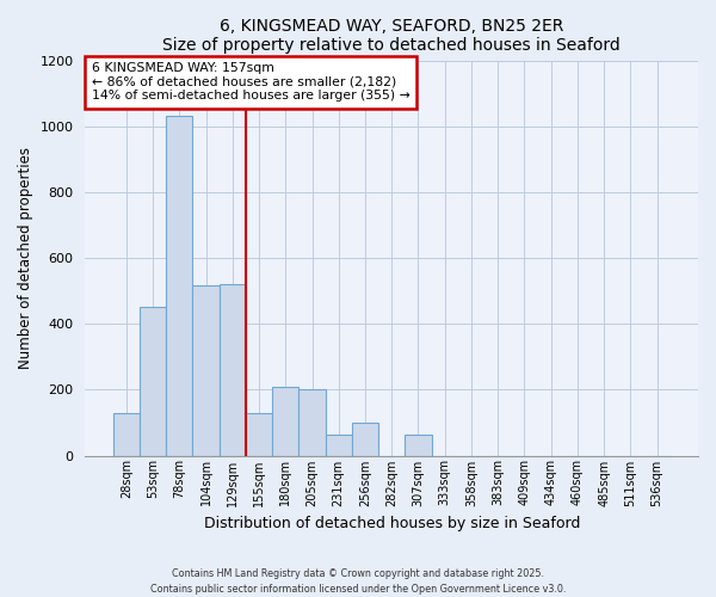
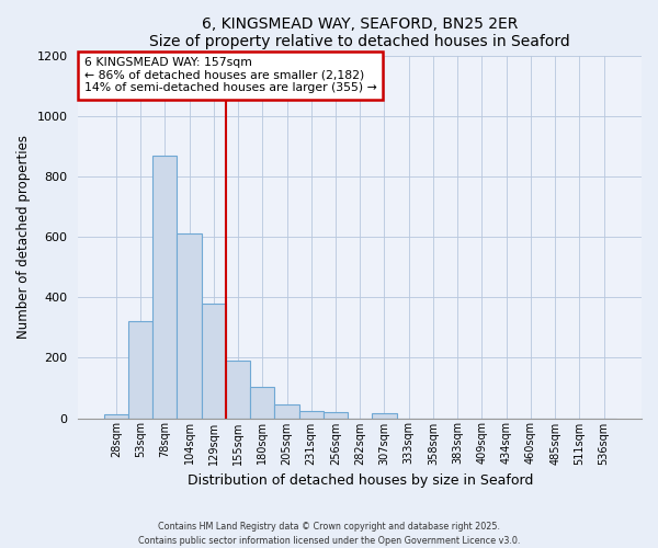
28sqm: 130 -> 12
53sqm: 450 -> 320
78sqm: 1030 -> 870
104sqm: 515 -> 610
129sqm: 520 -> 380
155sqm: 130 -> 190
180sqm: 210 -> 105
205sqm: 200 -> 47
231sqm: 65 -> 25
256sqm: 100 -> 20
307sqm: 65 -> 15
